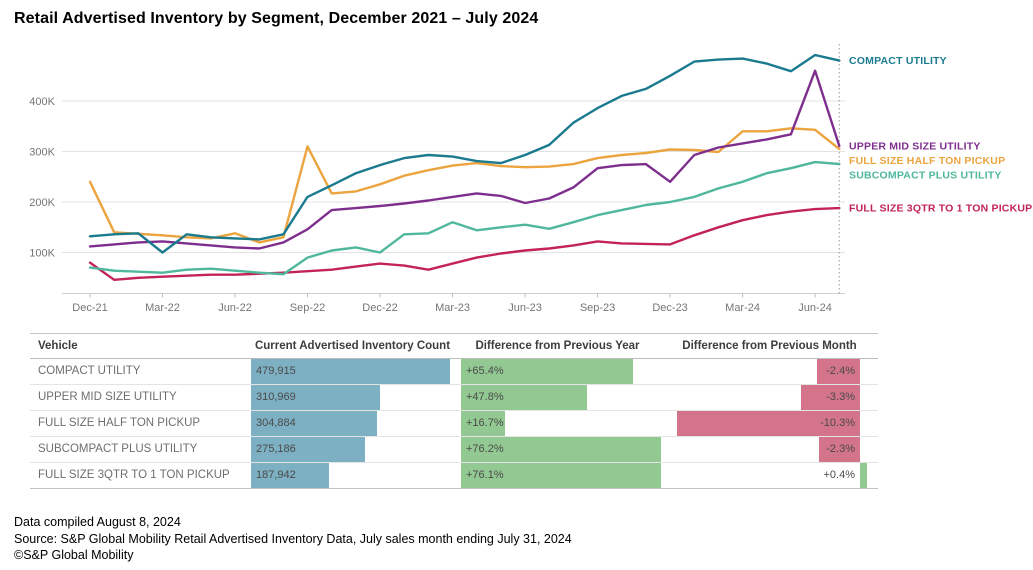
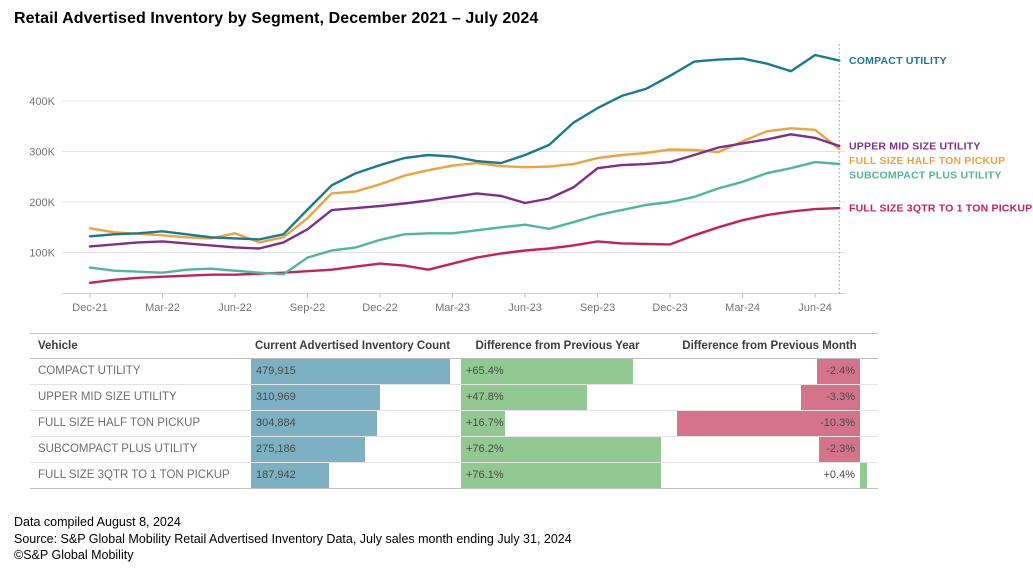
FULL SIZE HALF TON PICKUP/Dec-21: 240K -> 150K
FULL SIZE 3QTR TO 1 TON PICKUP/Dec-21: 80K -> 40K
COMPACT UTILITY/Mar-22: 100K -> 140K
COMPACT UTILITY/Sep-22: 210K -> 180K
FULL SIZE HALF TON PICKUP/Sep-22: 310K -> 170K
SUBCOMPACT PLUS UTILITY/Dec-22: 100K -> 120K
SUBCOMPACT PLUS UTILITY/Mar-23: 160K -> 140K
UPPER MID SIZE UTILITY/Dec-23: 240K -> 280K
FULL SIZE HALF TON PICKUP/Mar-24: 340K -> 320K
UPPER MID SIZE UTILITY/Jun-24: 460K -> 330K
